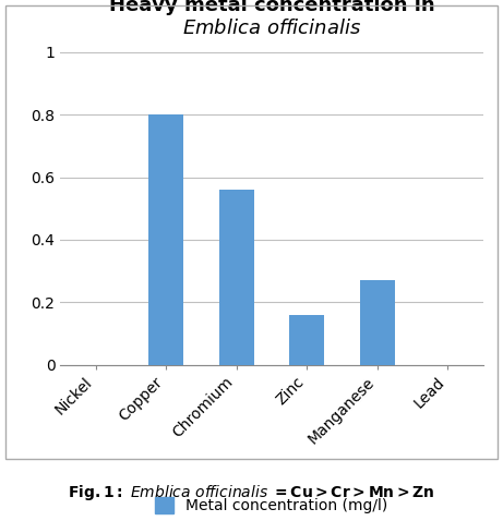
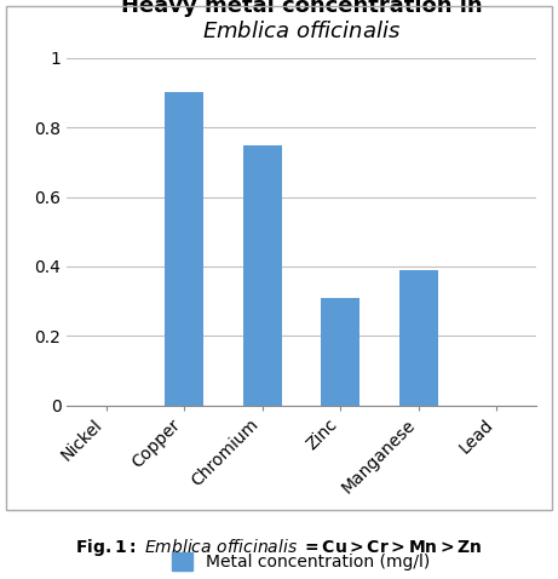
Copper: 0.80 -> 0.90
Chromium: 0.56 -> 0.75
Zinc: 0.16 -> 0.31
Manganese: 0.27 -> 0.39
